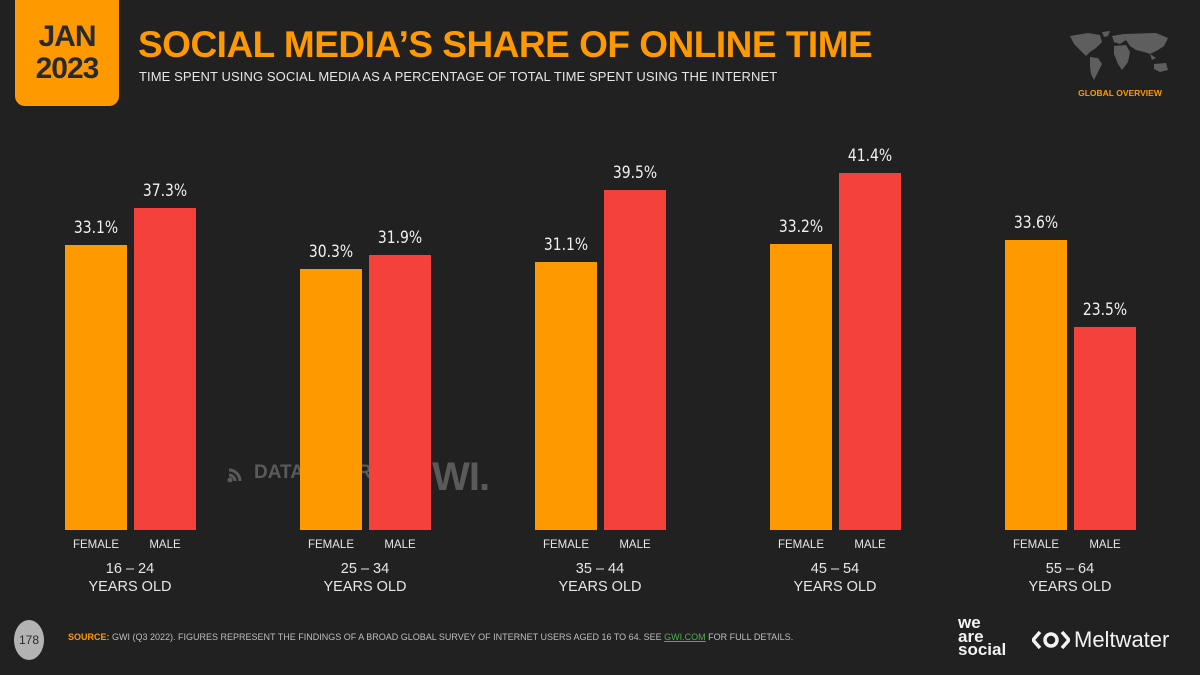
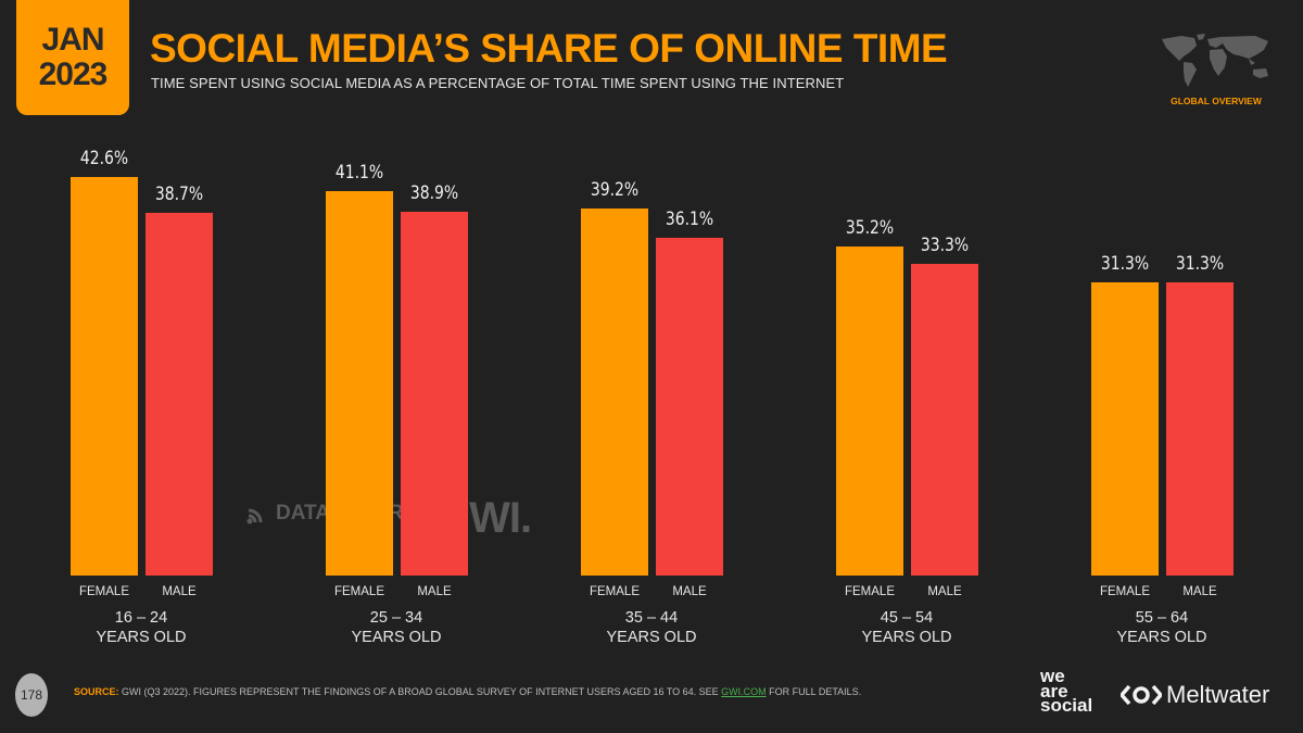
FEMALE/16 – 24 YEARS OLD: 33.1% -> 42.6%
MALE/16 – 24 YEARS OLD: 37.3% -> 38.7%
FEMALE/25 – 34 YEARS OLD: 30.3% -> 41.1%
MALE/25 – 34 YEARS OLD: 31.9% -> 38.9%
FEMALE/35 – 44 YEARS OLD: 31.1% -> 39.2%
MALE/35 – 44 YEARS OLD: 39.5% -> 36.1%
FEMALE/45 – 54 YEARS OLD: 33.2% -> 35.2%
MALE/45 – 54 YEARS OLD: 41.4% -> 33.3%
FEMALE/55 – 64 YEARS OLD: 33.6% -> 31.3%
MALE/55 – 64 YEARS OLD: 23.5% -> 31.3%
